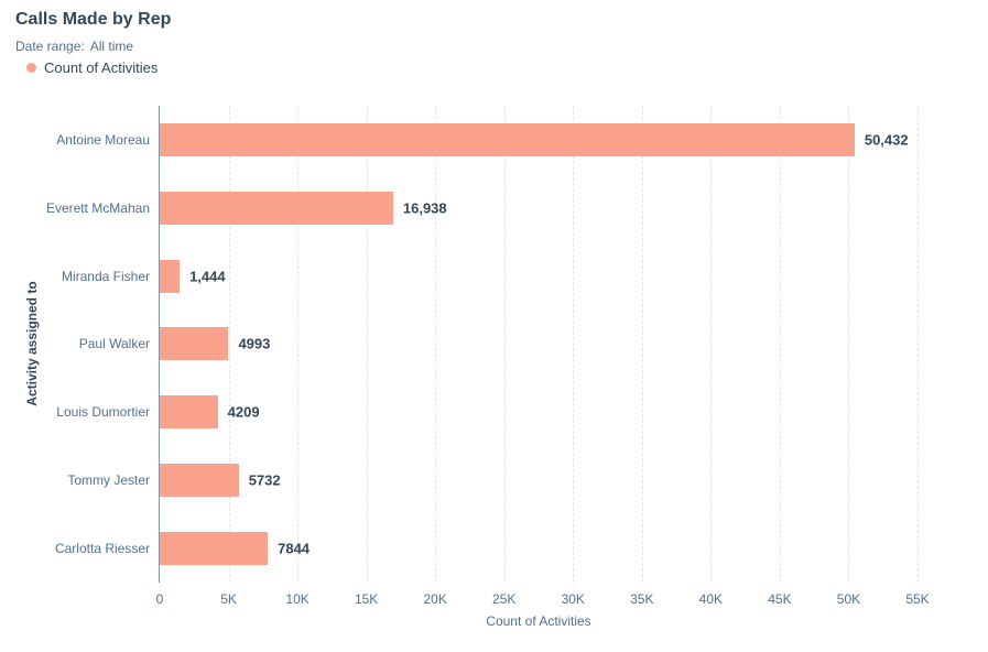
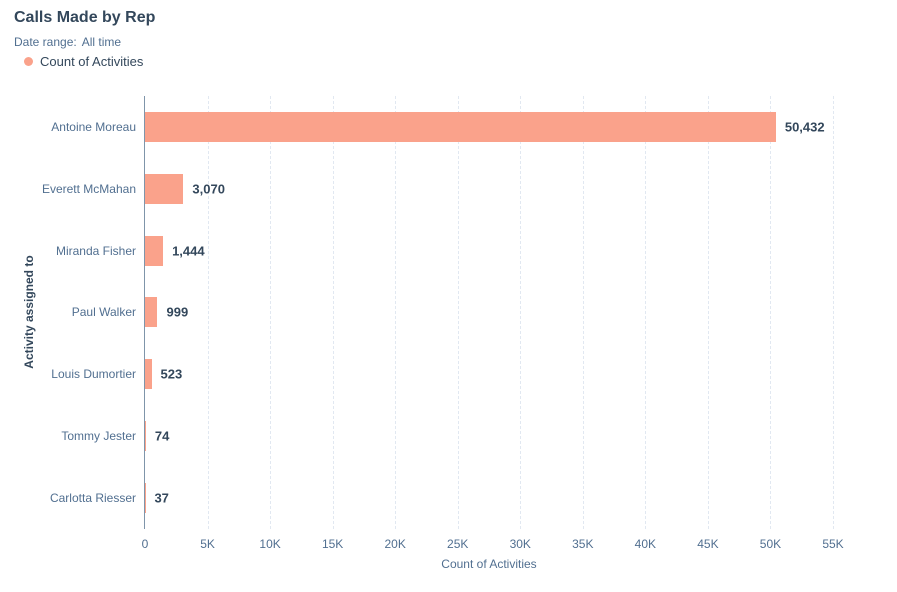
Everett McMahan: 16,938 -> 3,070
Paul Walker: 4993 -> 999
Louis Dumortier: 4209 -> 523
Tommy Jester: 5732 -> 74
Carlotta Riesser: 7844 -> 37
